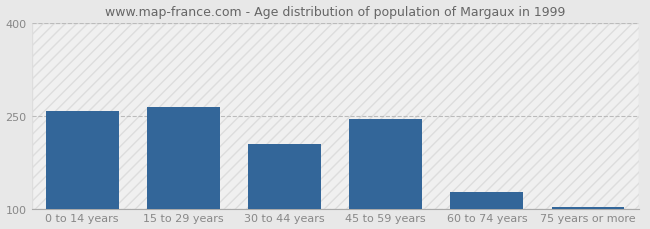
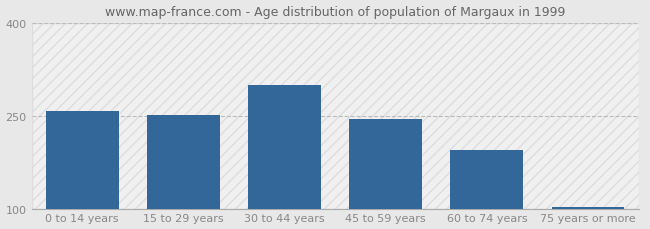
15 to 29 years: 264 -> 251
30 to 44 years: 204 -> 300
60 to 74 years: 126 -> 195
